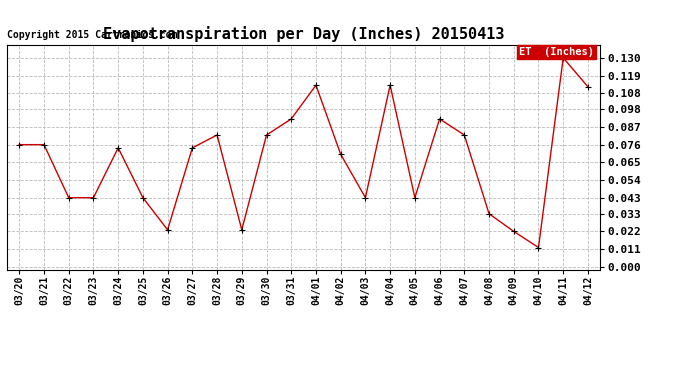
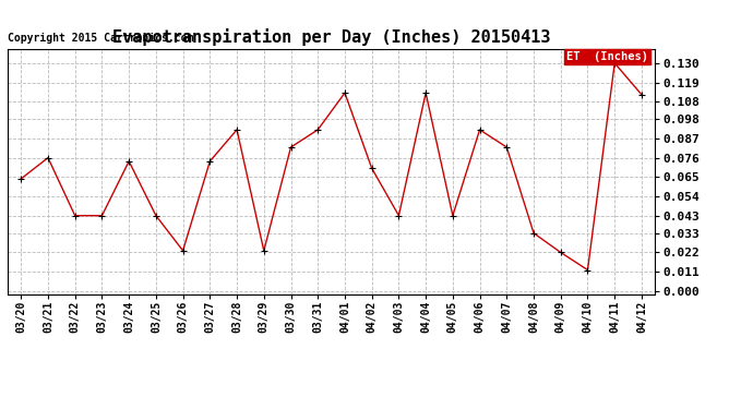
03/20: 0.076 -> 0.064
03/28: 0.082 -> 0.092
